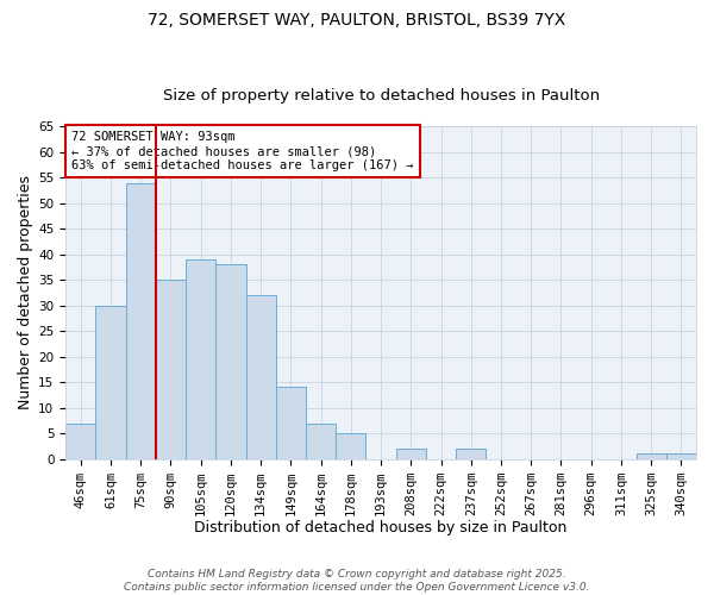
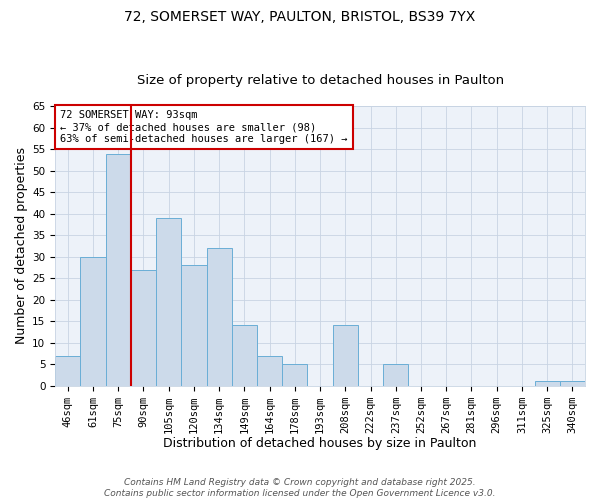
90sqm: 35 -> 27
120sqm: 38 -> 28
208sqm: 2 -> 14
237sqm: 2 -> 5
